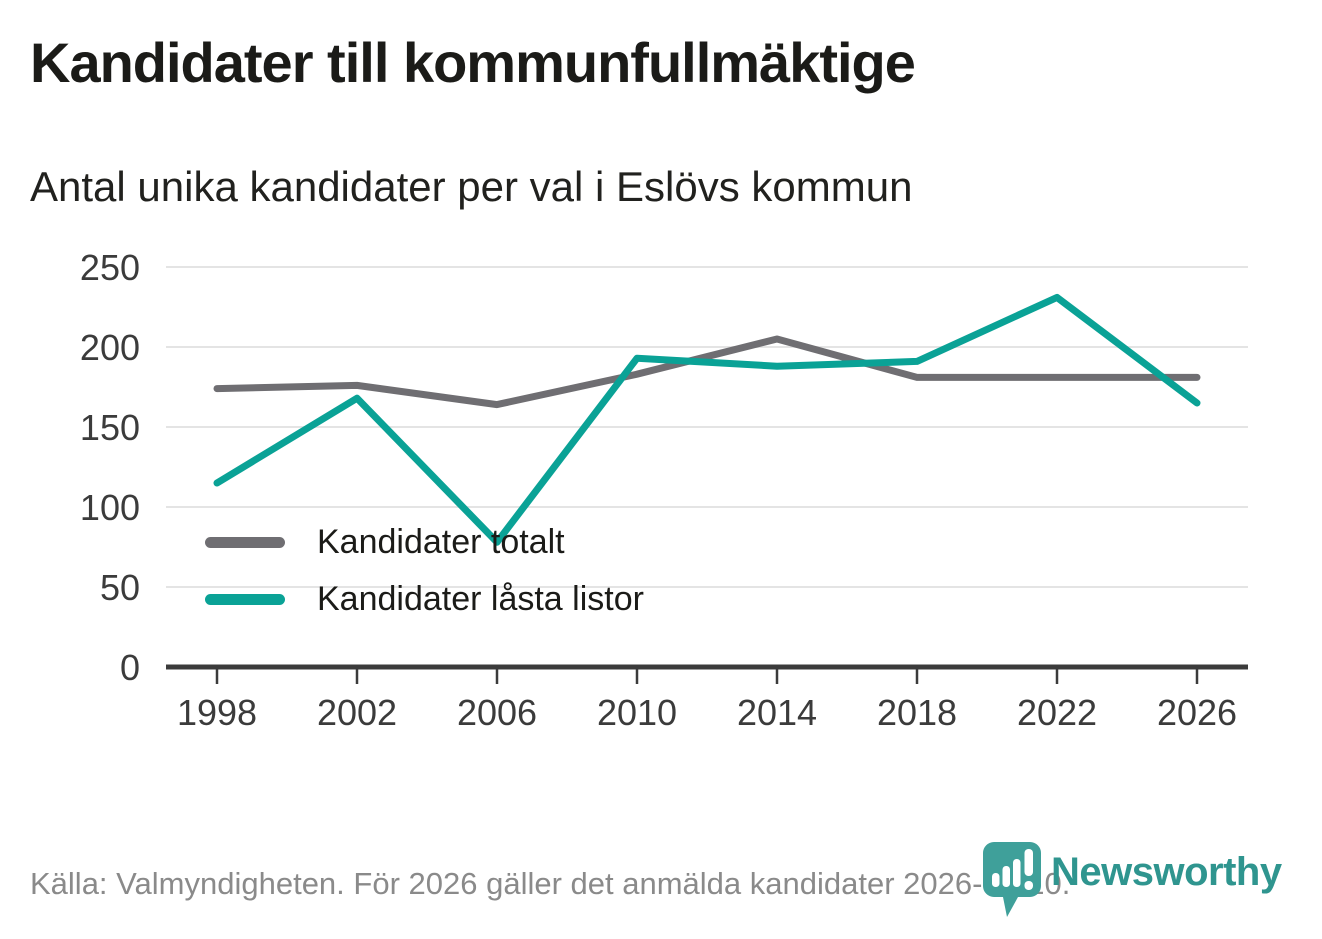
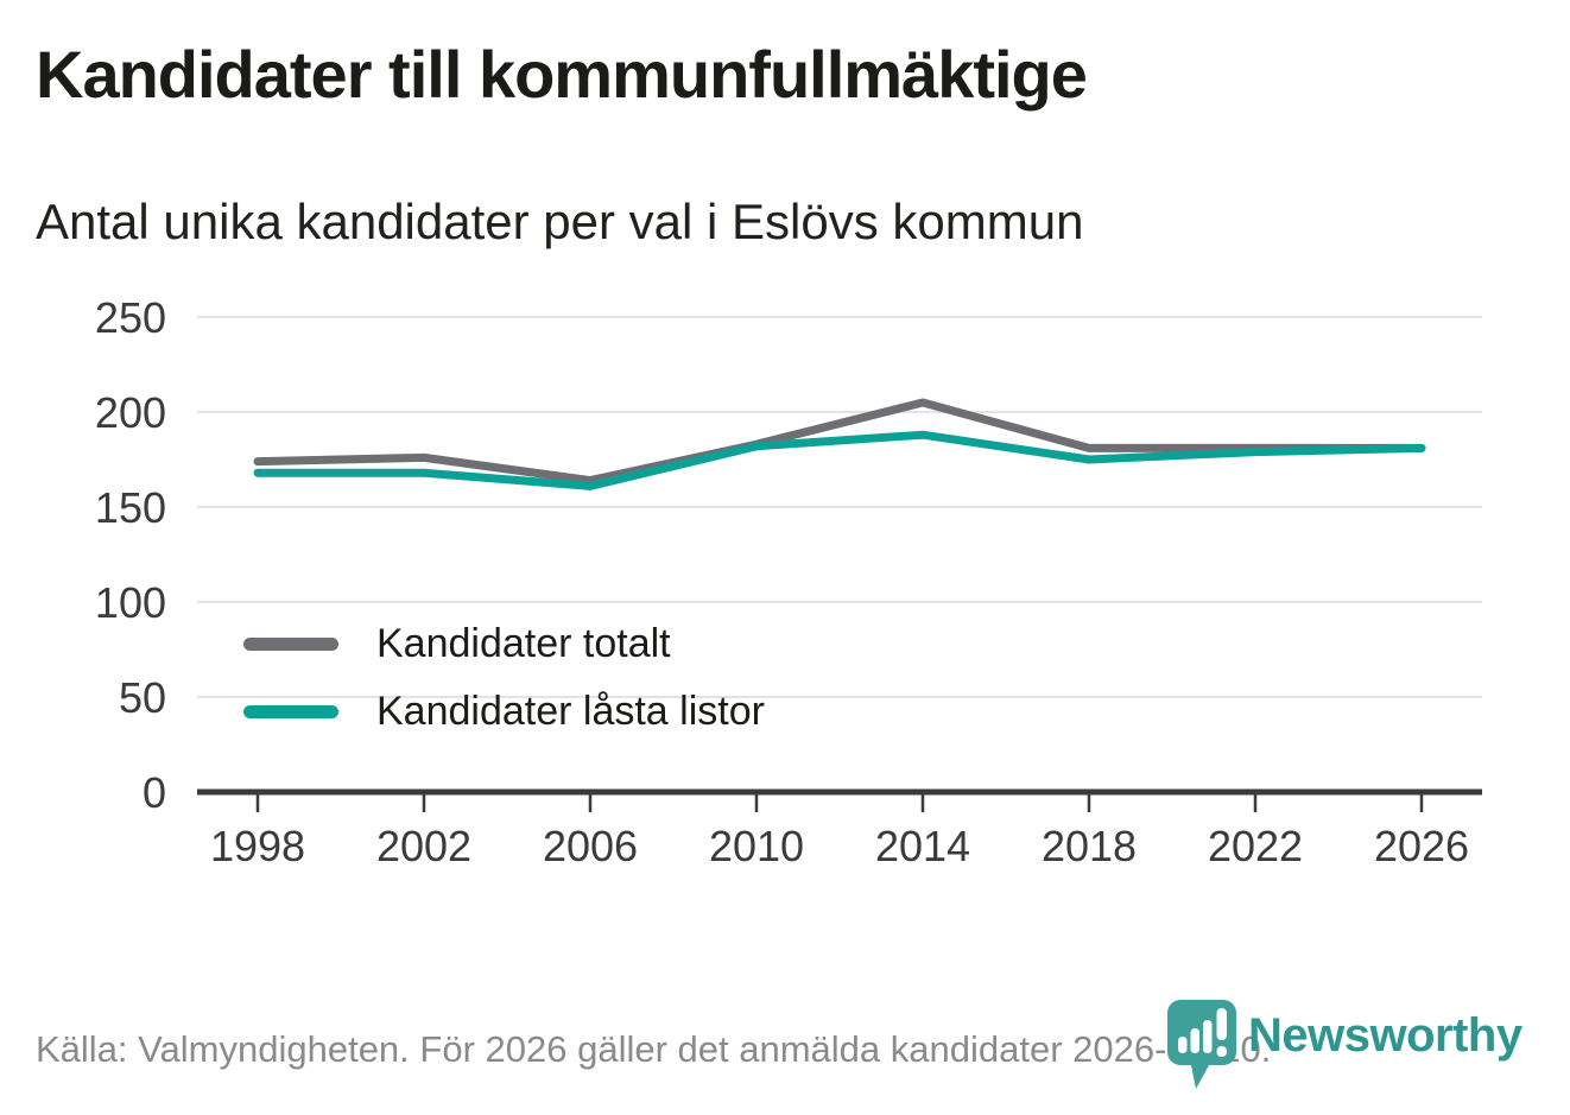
Kandidater låsta listor/1998: 115 -> 168
Kandidater låsta listor/2006: 78 -> 161
Kandidater låsta listor/2010: 193 -> 182
Kandidater låsta listor/2018: 191 -> 175
Kandidater låsta listor/2022: 231 -> 179
Kandidater låsta listor/2026: 165 -> 181
